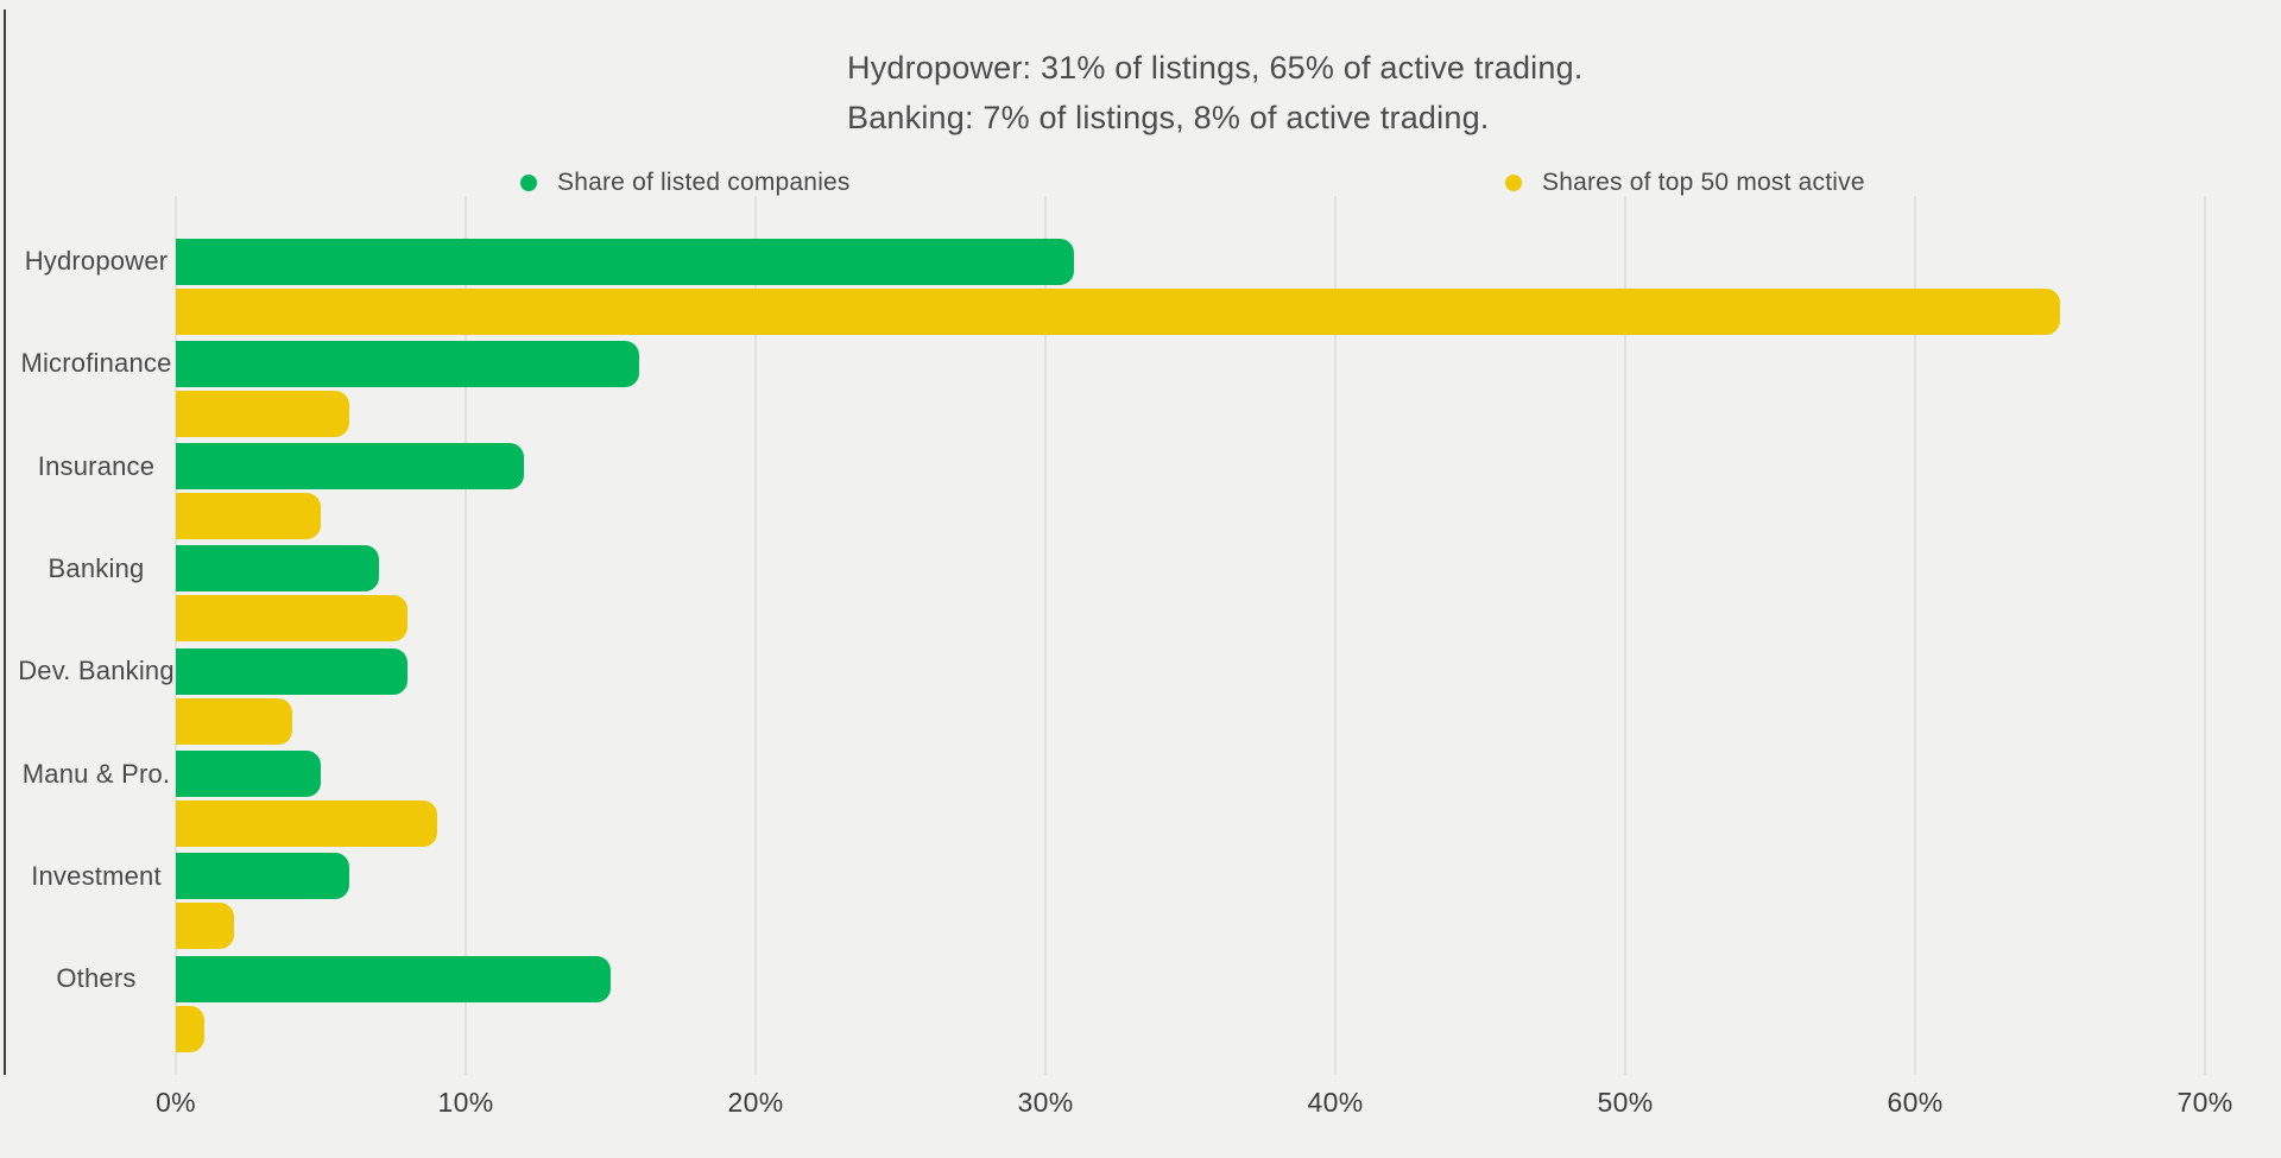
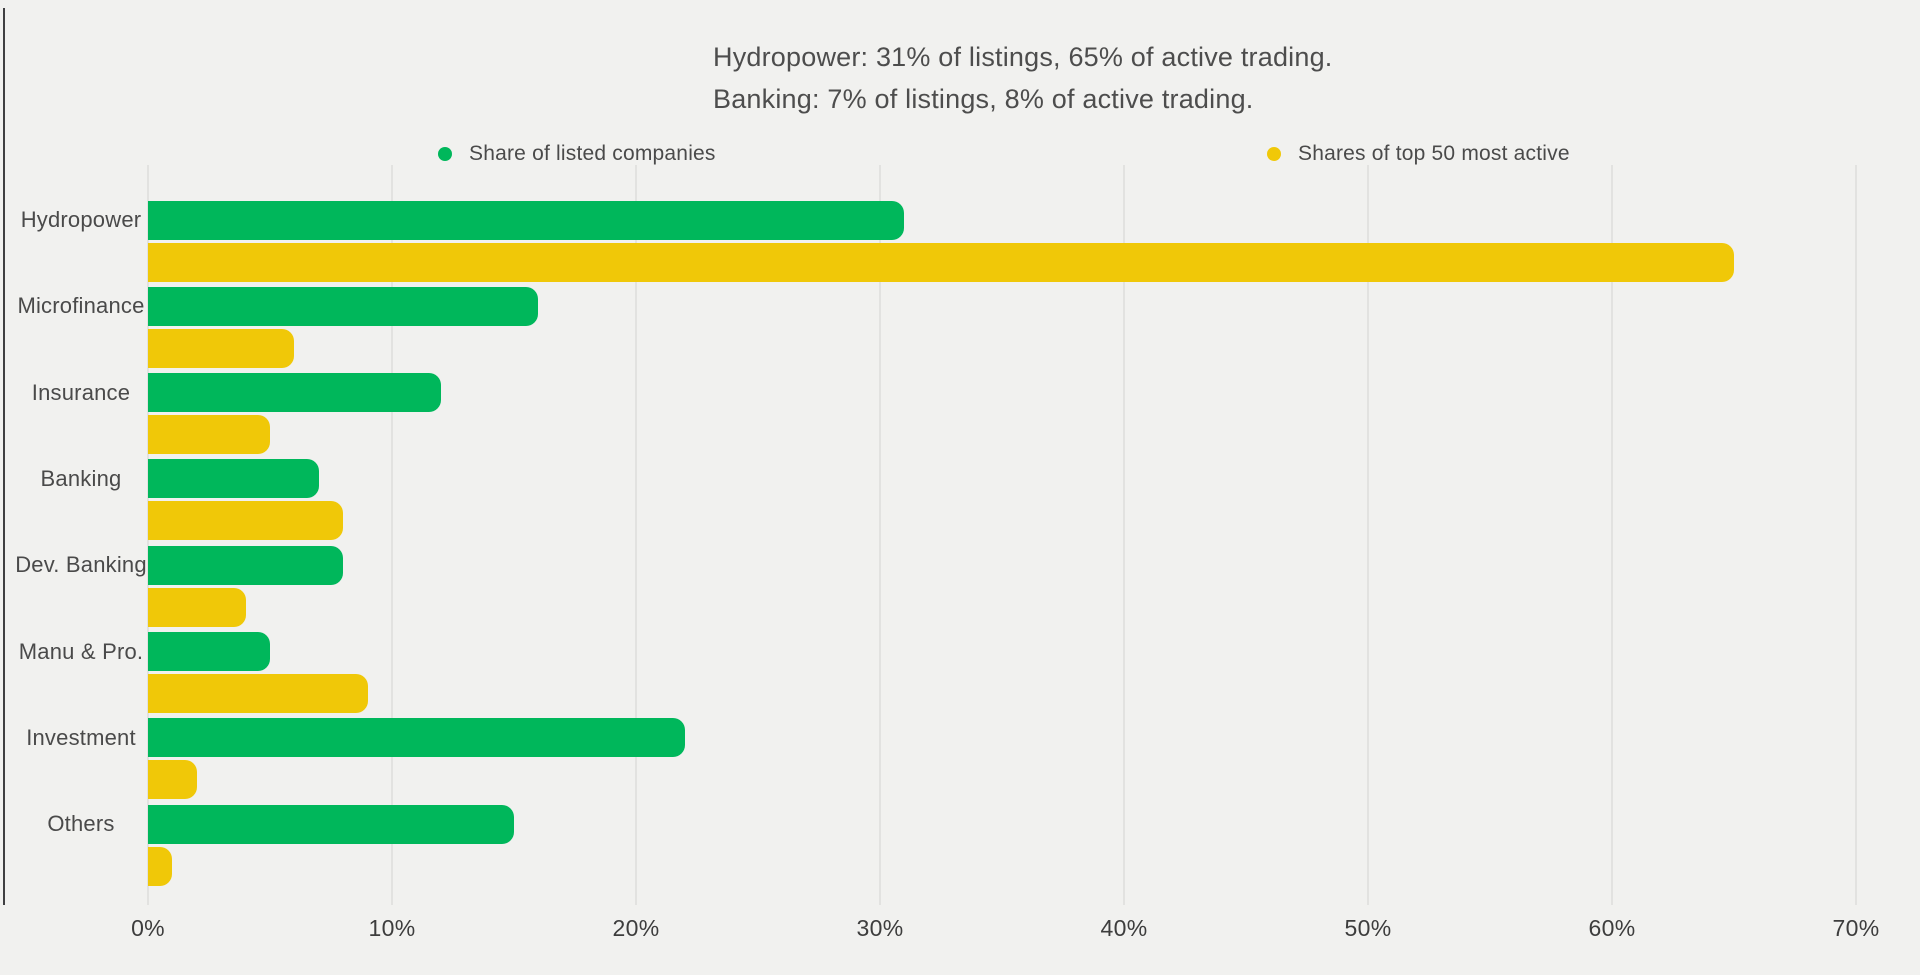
Share of listed companies/Investment: 6% -> 22%
